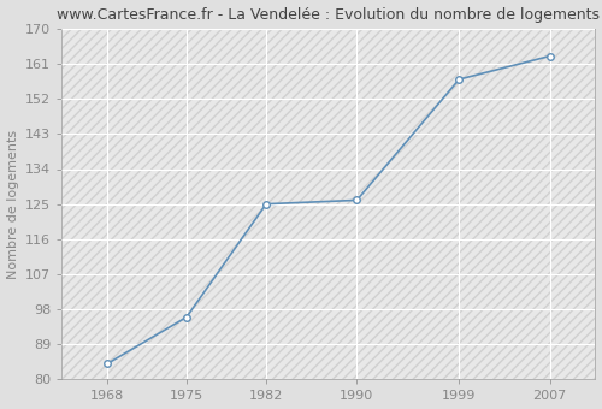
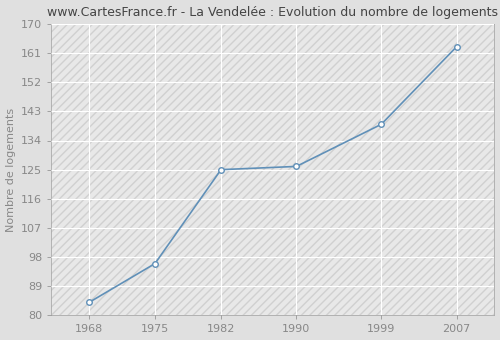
1999: 157 -> 139
